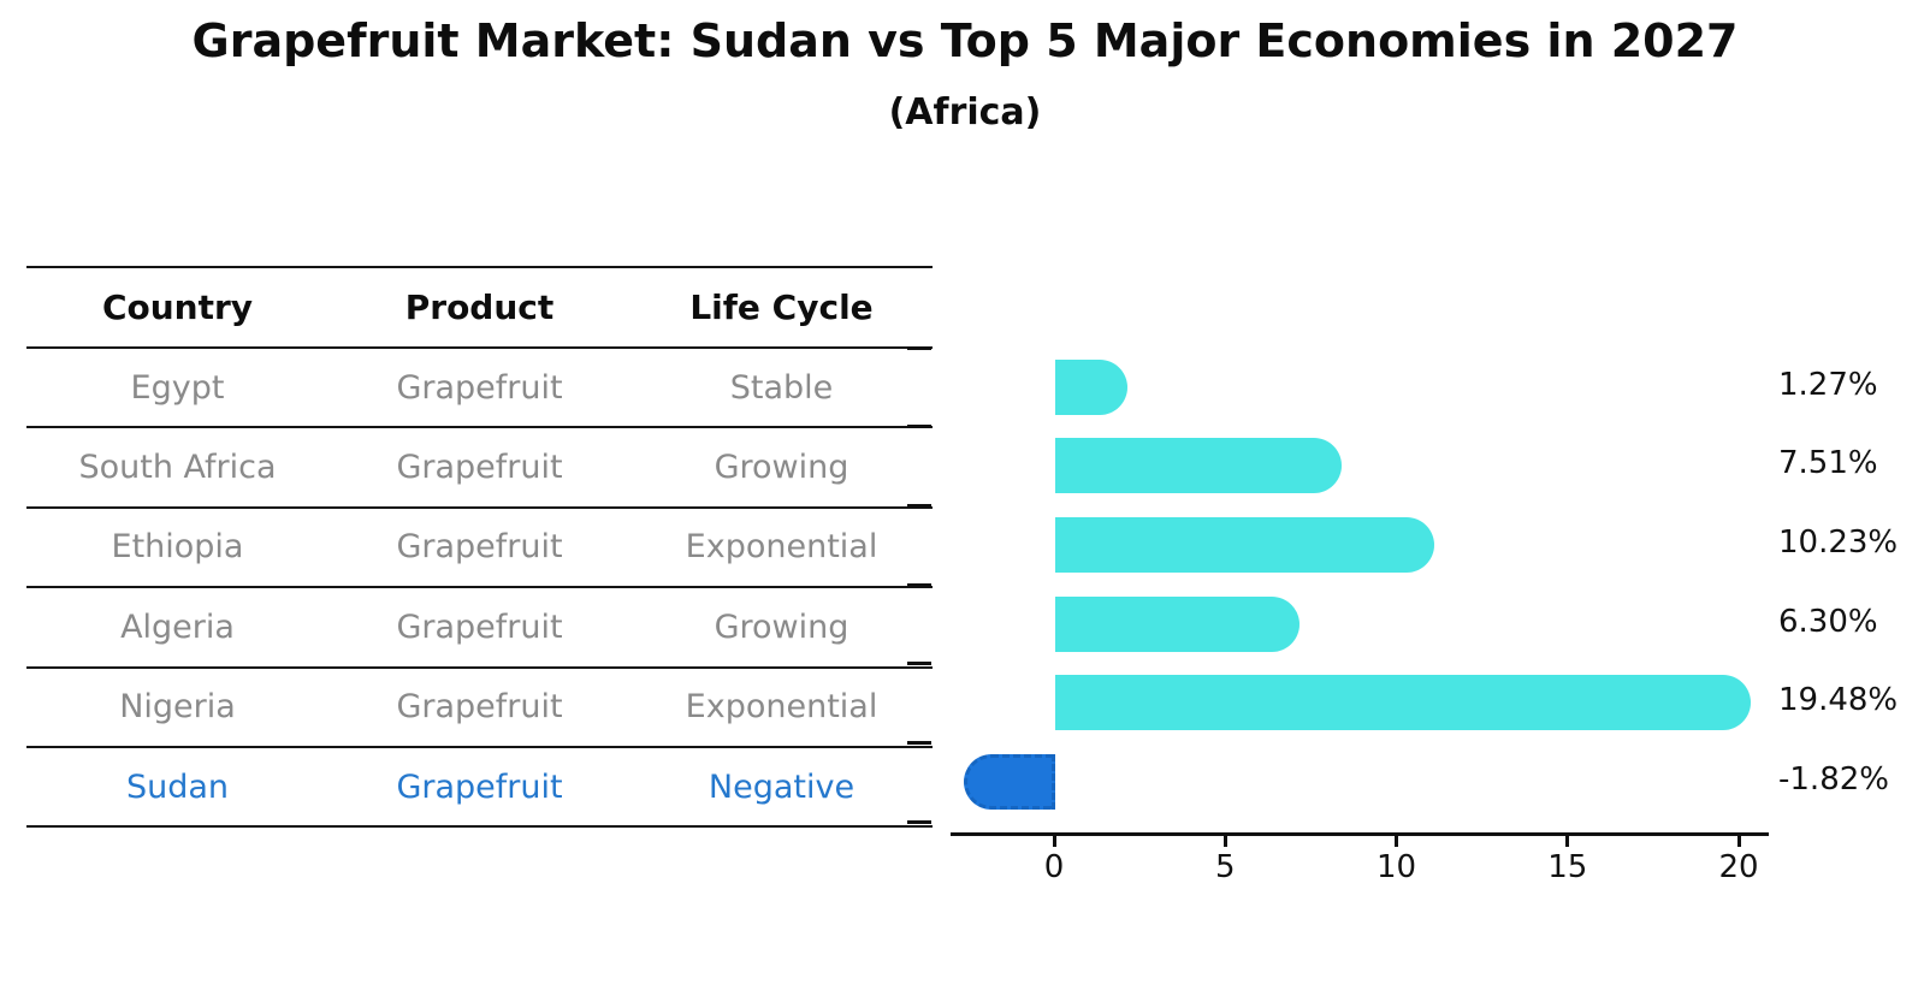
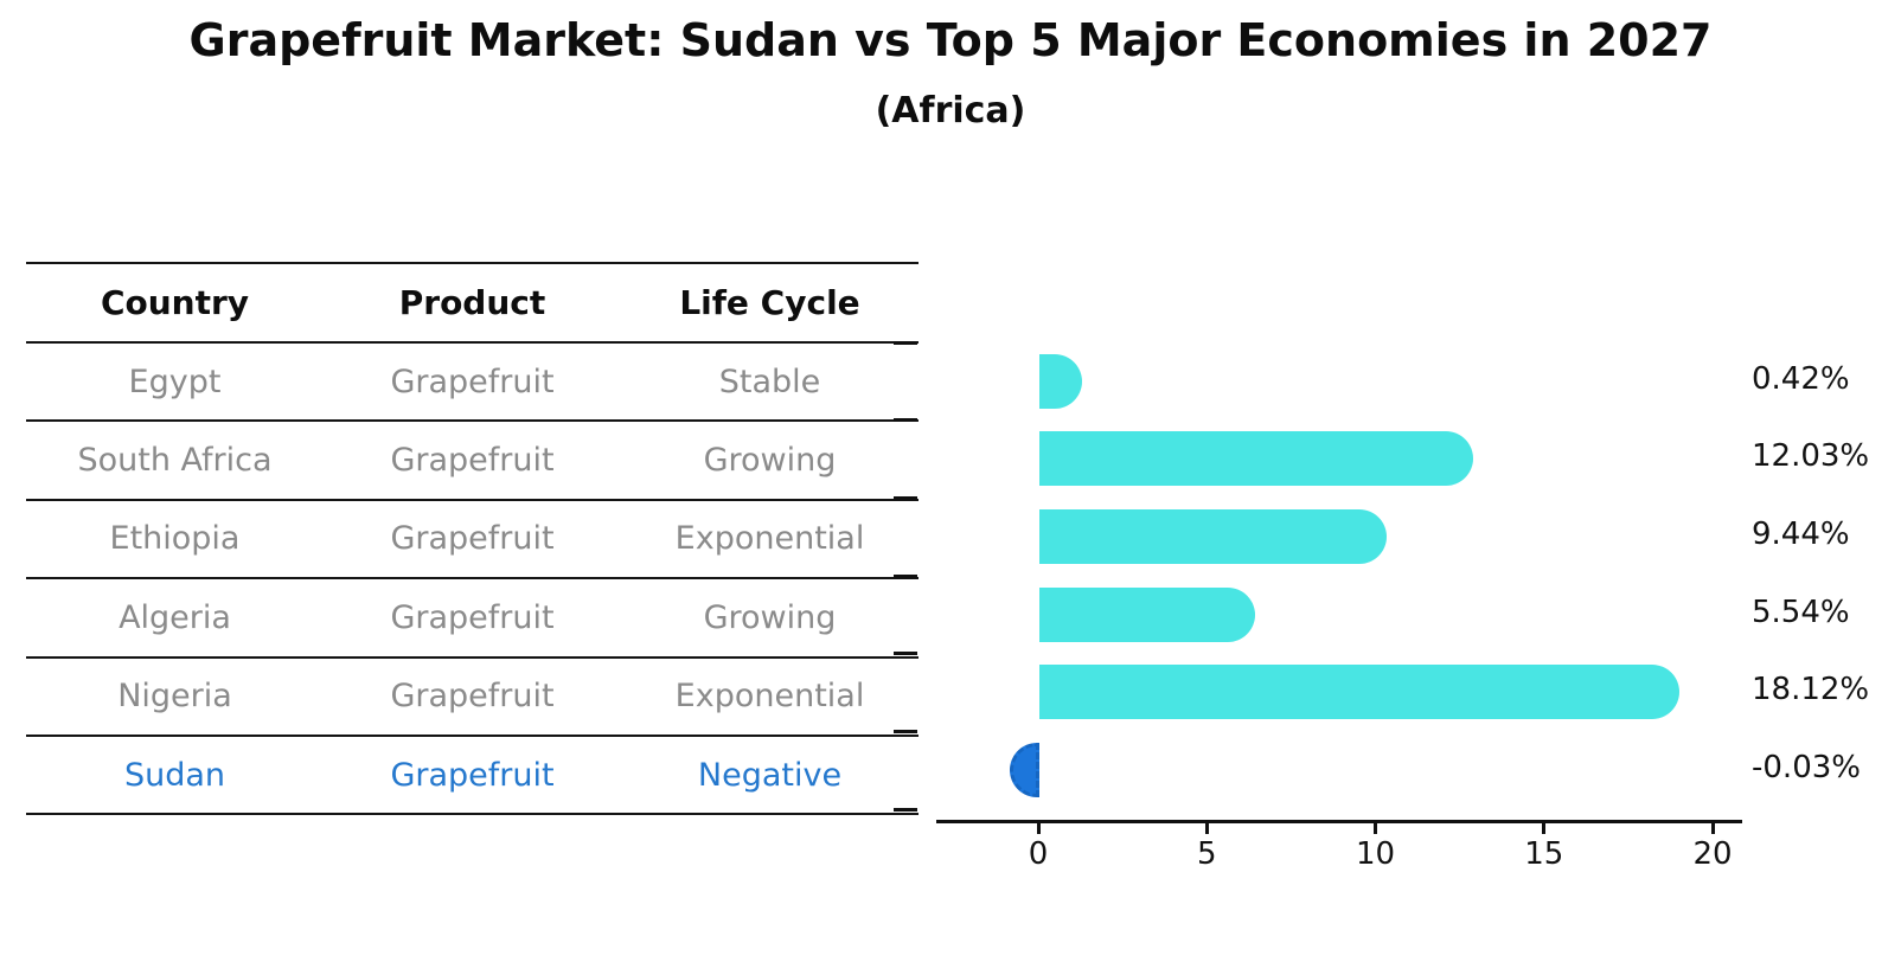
Egypt: 1.27% -> 0.42%
South Africa: 7.51% -> 12.03%
Ethiopia: 10.23% -> 9.44%
Algeria: 6.30% -> 5.54%
Nigeria: 19.48% -> 18.12%
Sudan: -1.82% -> -0.03%
